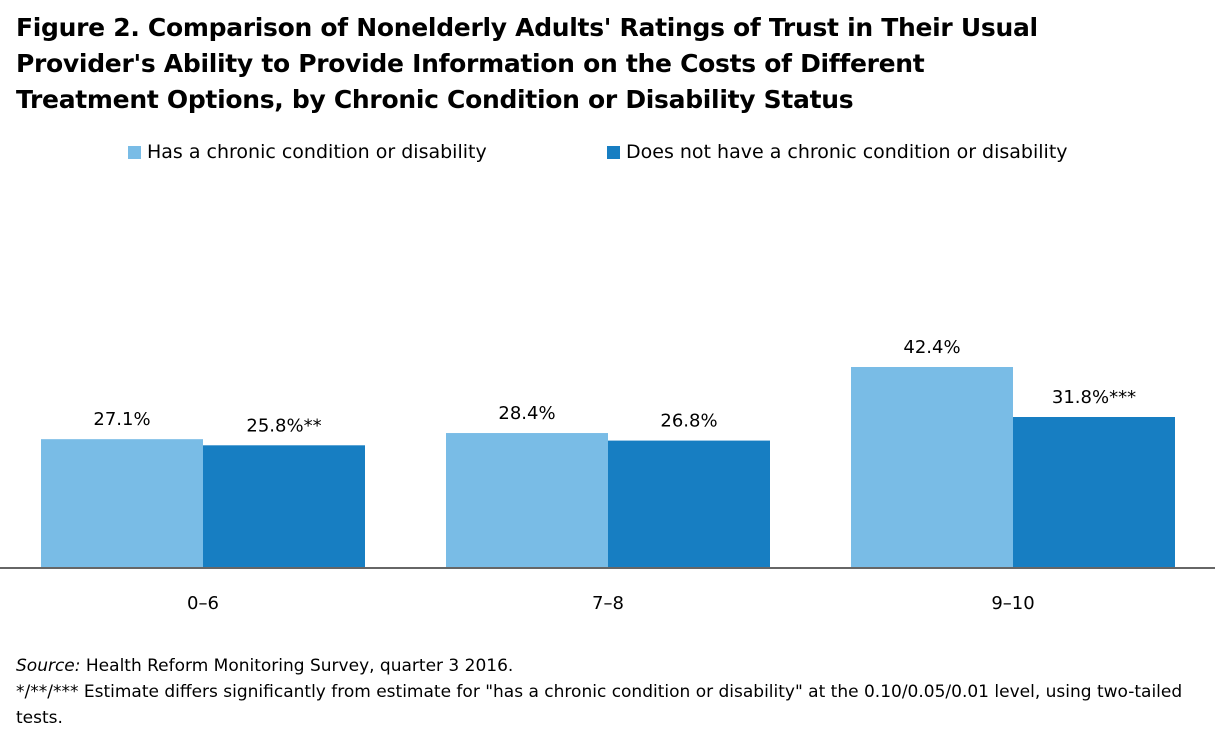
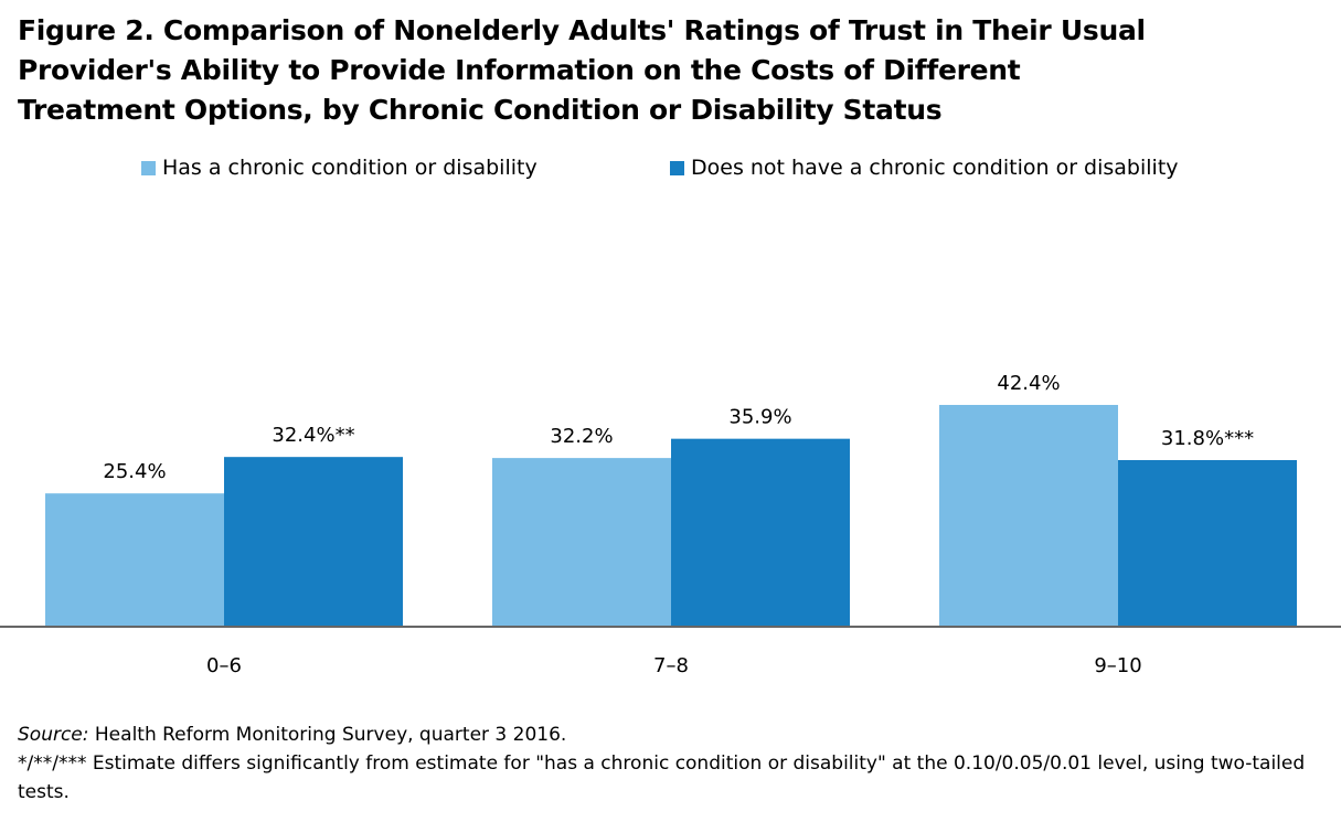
Has a chronic condition or disability/0–6: 27.1% -> 25.4%
Does not have a chronic condition or disability/0–6: 25.8 -> 32.4
Has a chronic condition or disability/7–8: 28.4% -> 32.2%
Does not have a chronic condition or disability/7–8: 26.8% -> 35.9%
